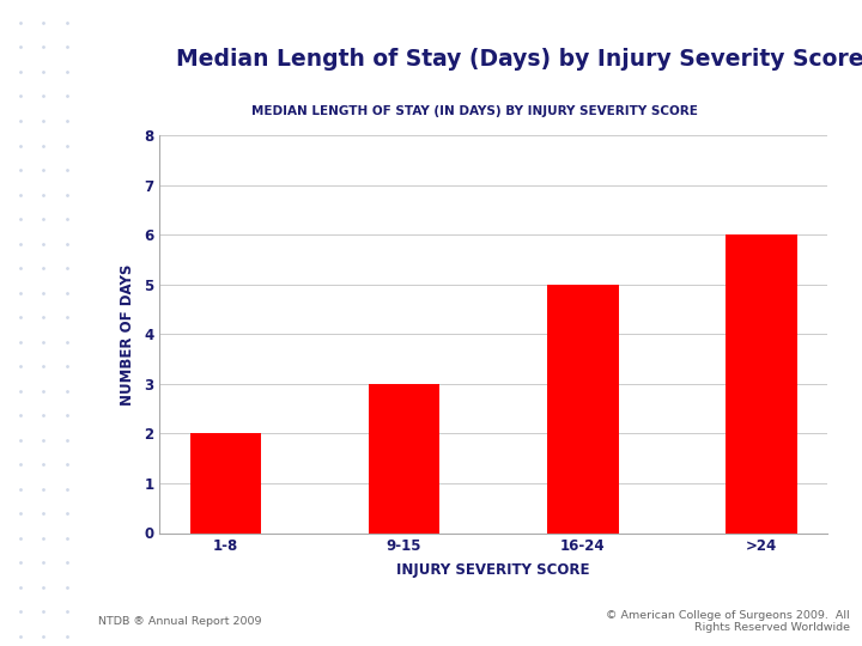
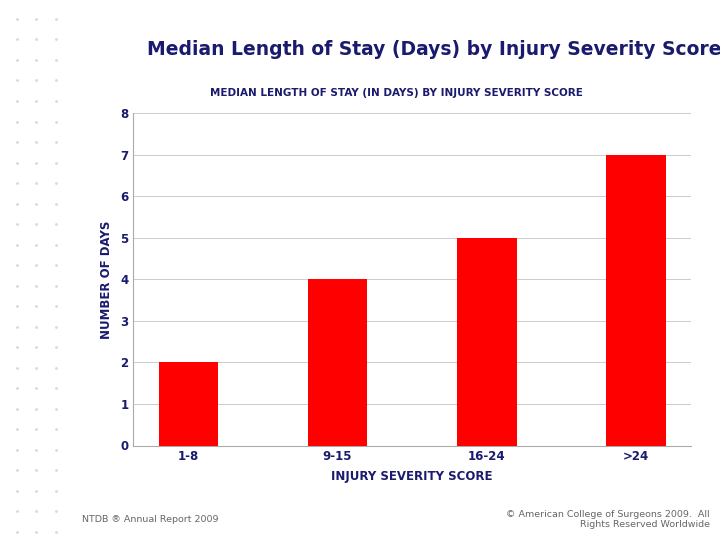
9-15: 3 -> 4
>24: 6 -> 7
